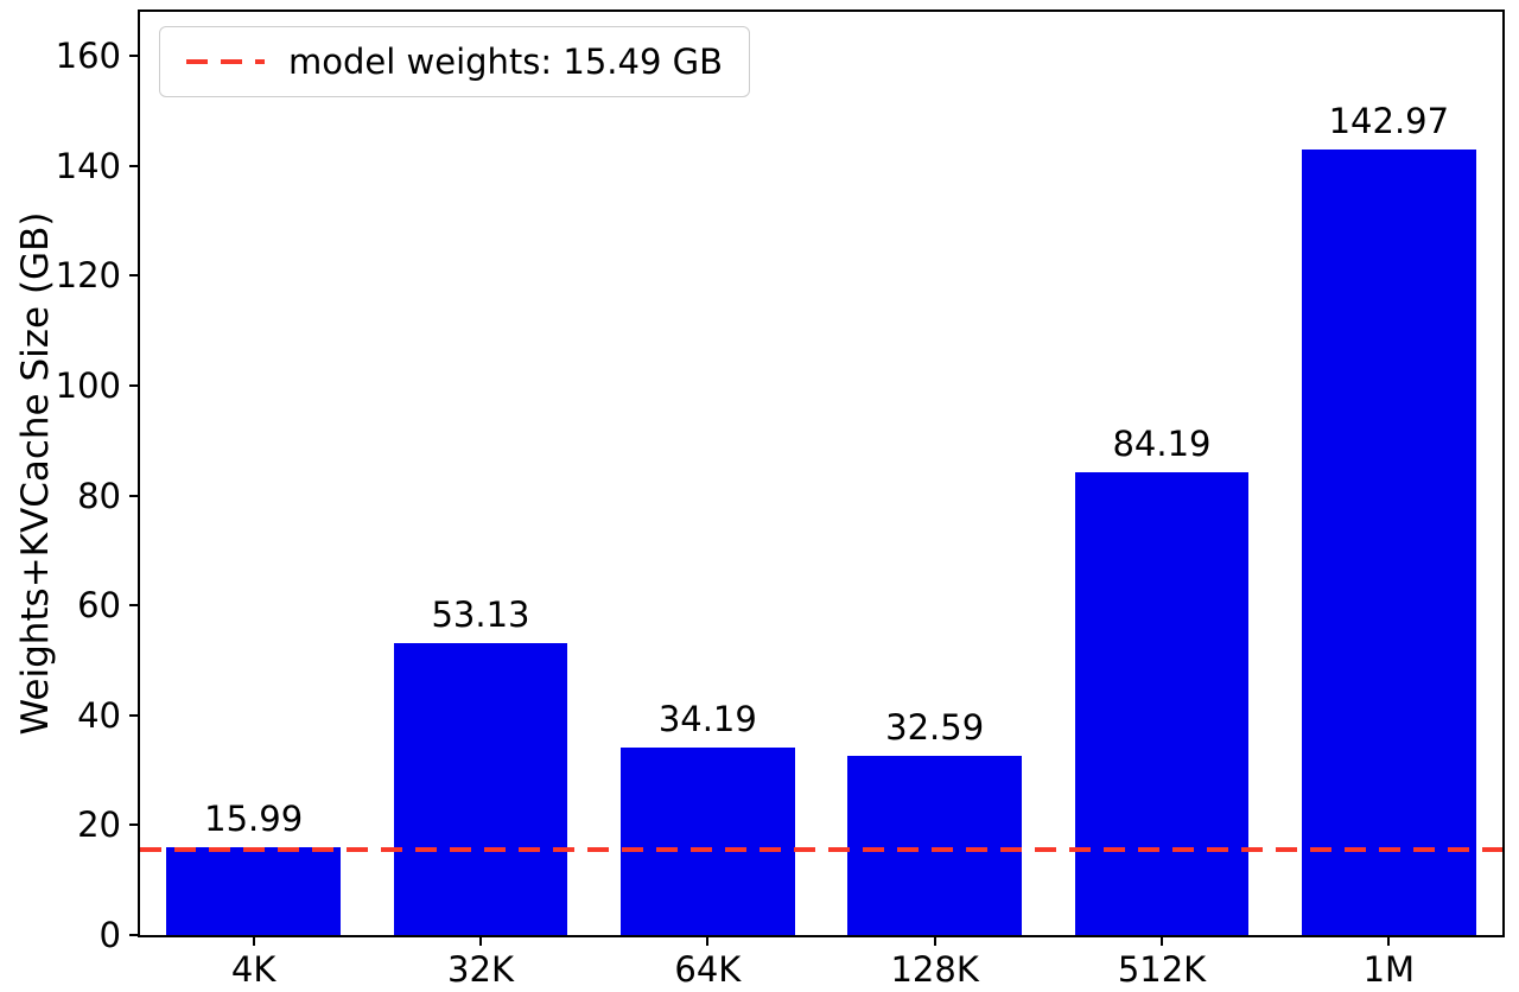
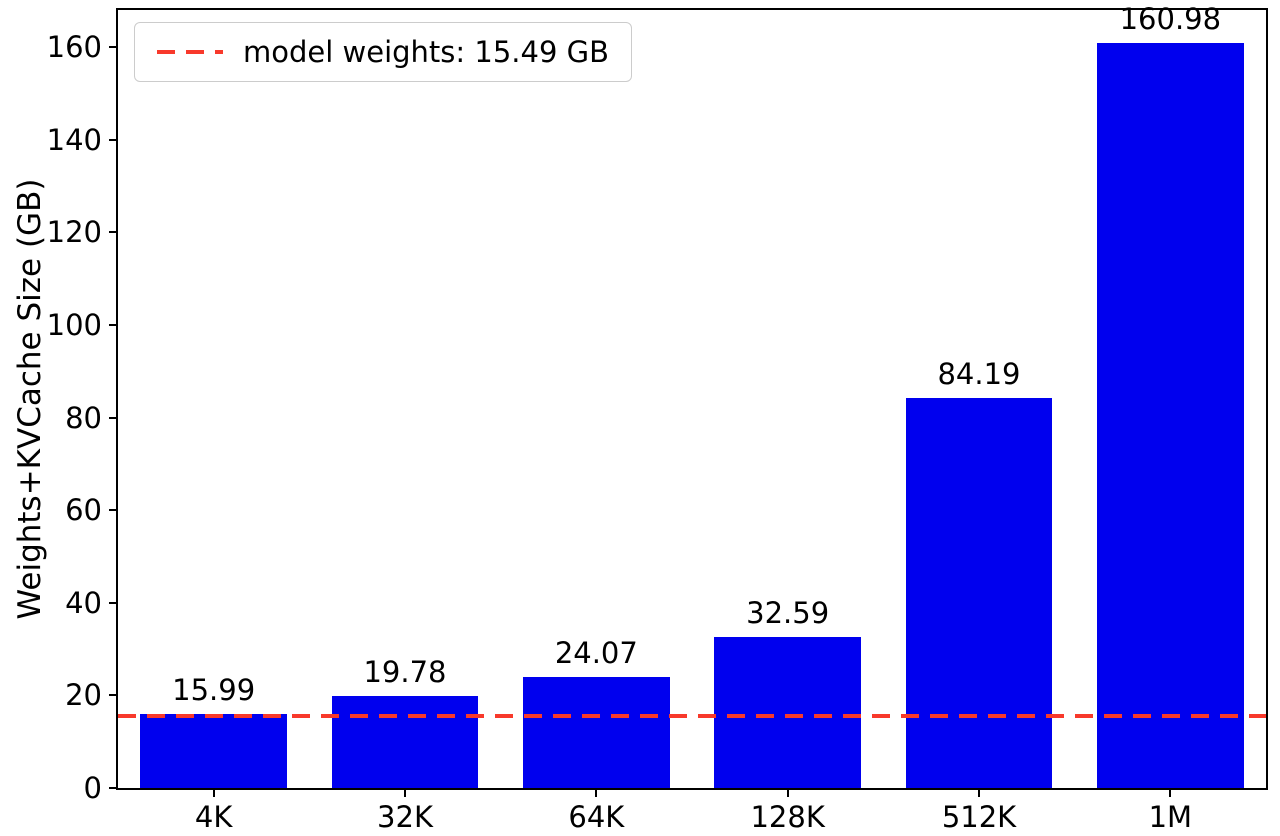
32K: 53.13 -> 19.78
64K: 34.19 -> 24.07
1M: 142.97 -> 160.98
